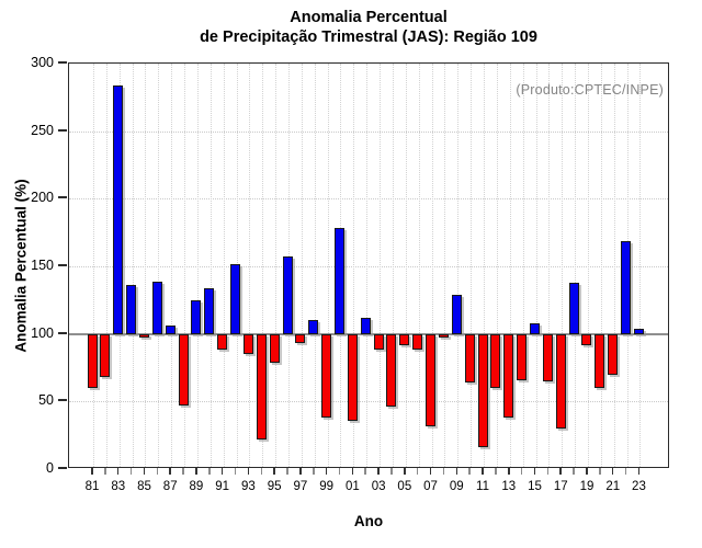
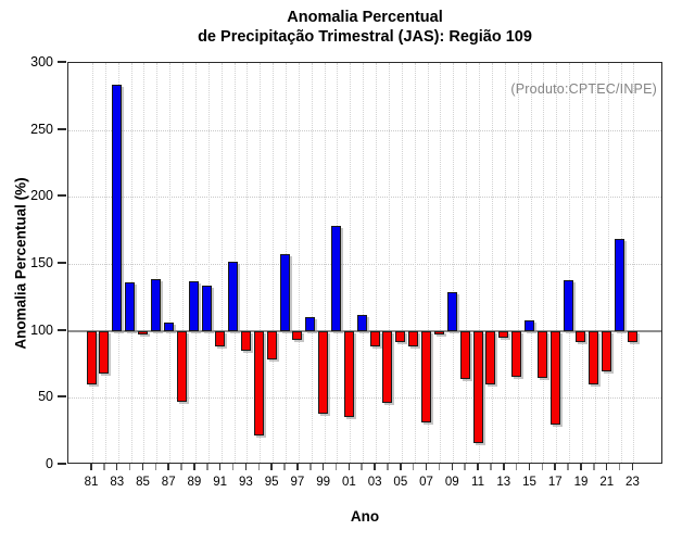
89: 125 -> 137
13: 38 -> 95
23: 104 -> 92
